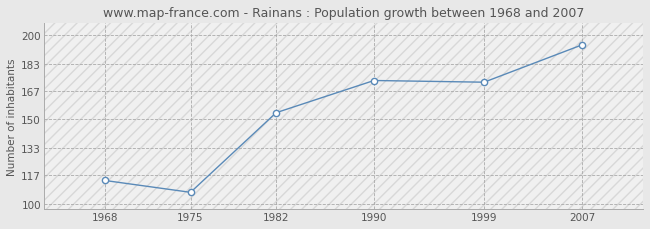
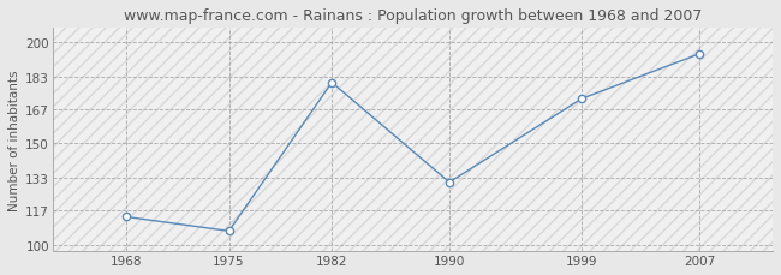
1982: 154 -> 180
1990: 173 -> 131
